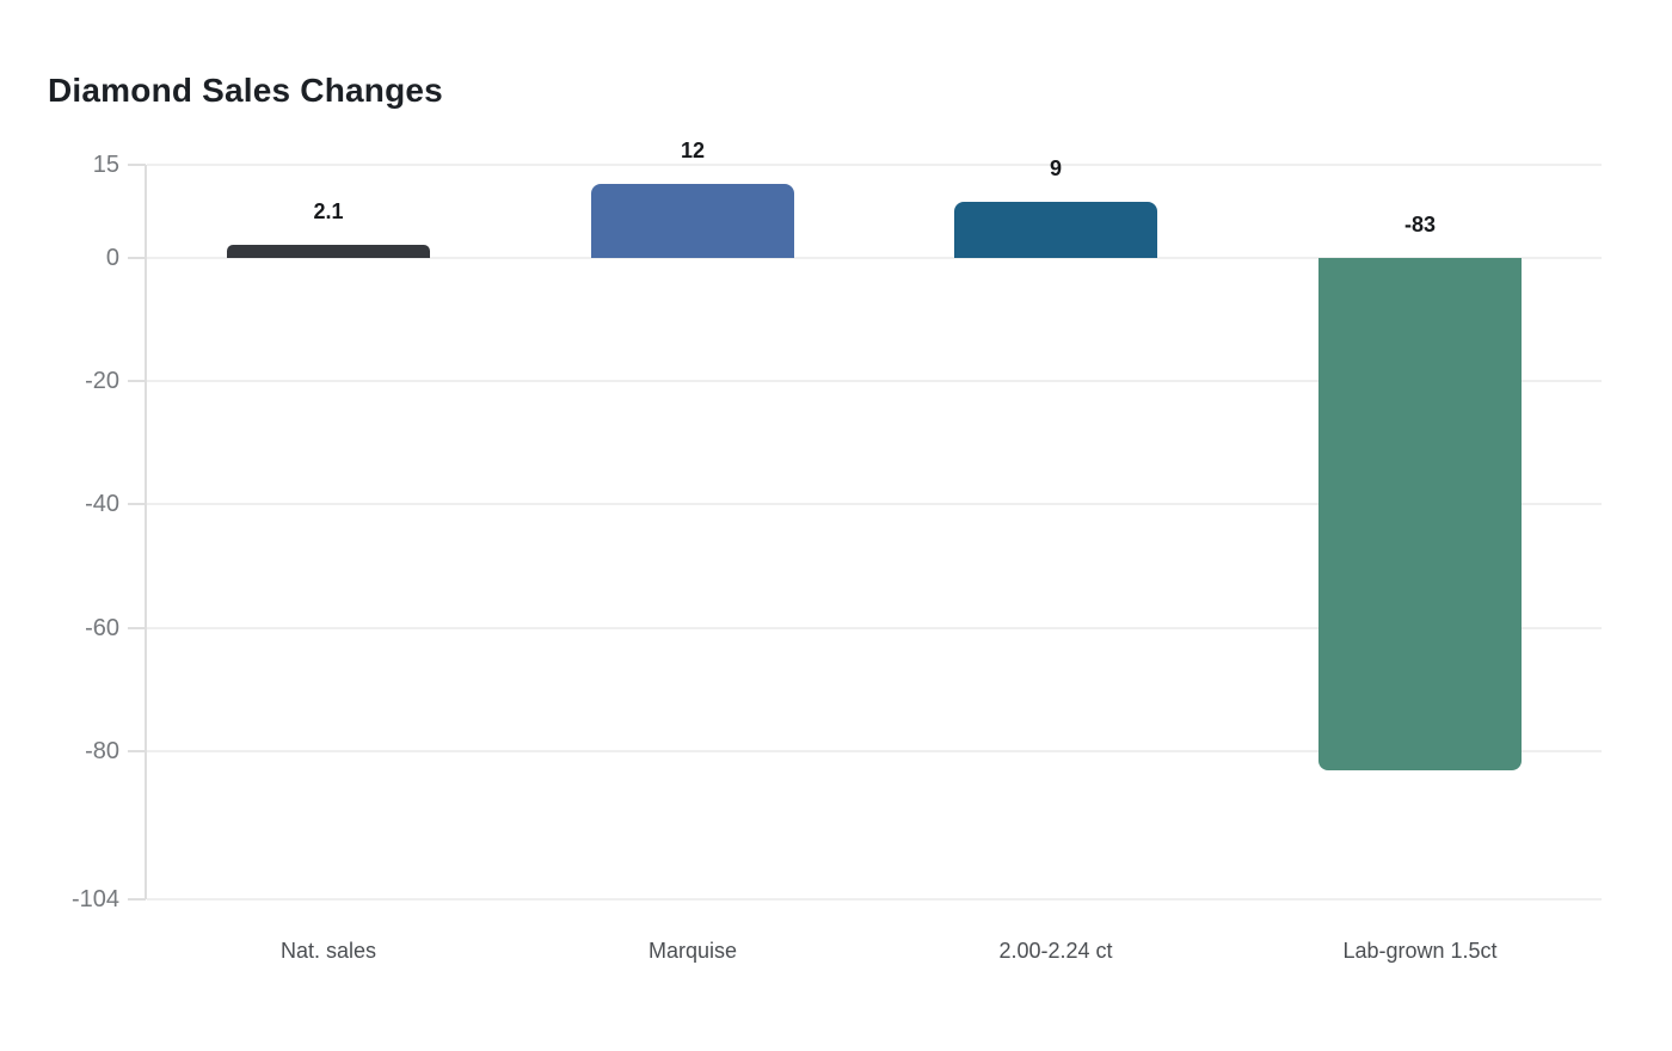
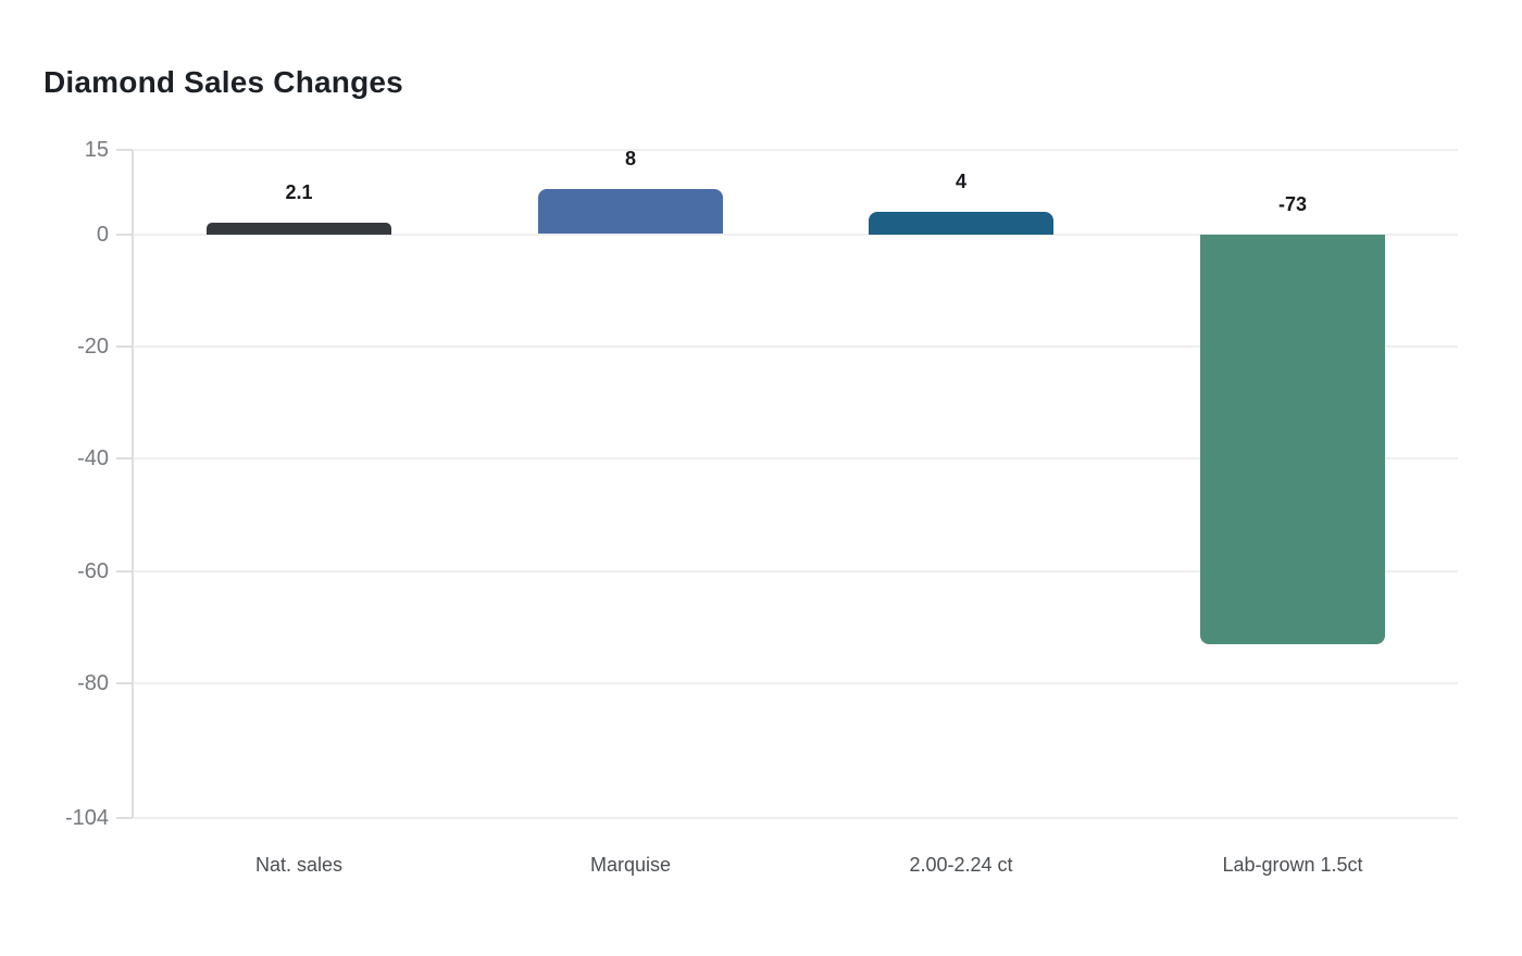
Marquise: 12 -> 8
2.00-2.24 ct: 9 -> 4
Lab-grown 1.5ct: -83 -> -73
